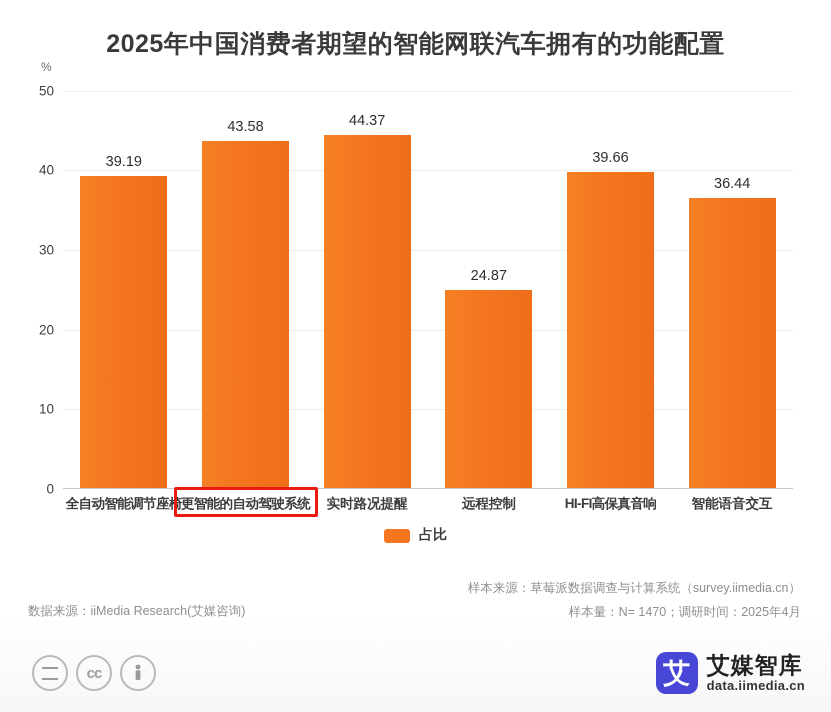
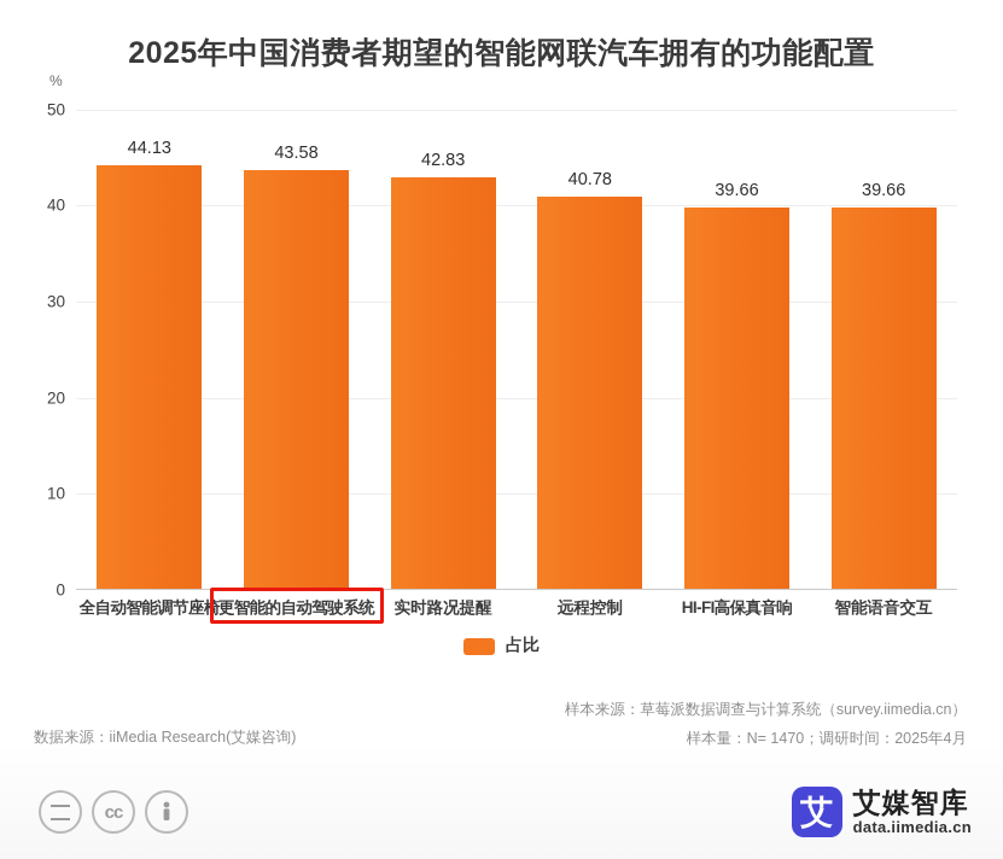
全自动智能调节座椅: 39.19 -> 44.13
实时路况提醒: 44.37 -> 42.83
远程控制: 24.87 -> 40.78
智能语音交互: 36.44 -> 39.66
